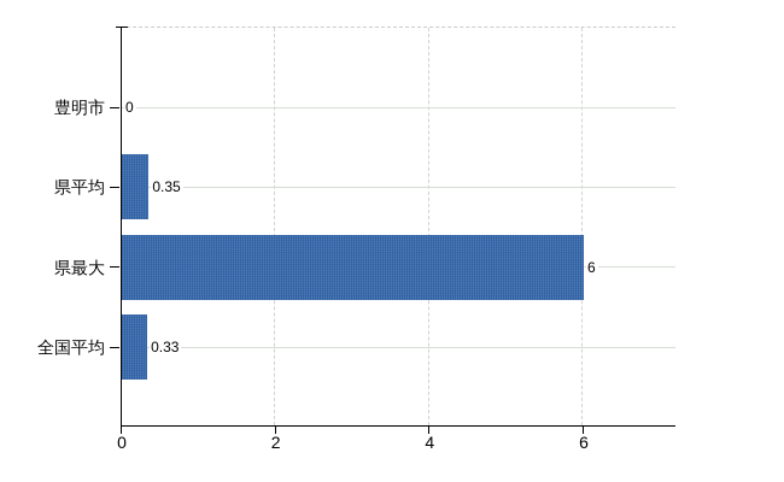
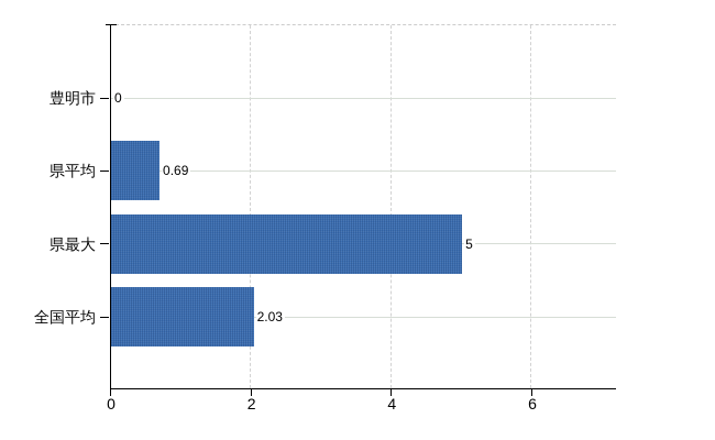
県平均: 0.35 -> 0.69
県最大: 6 -> 5
全国平均: 0.33 -> 2.03
